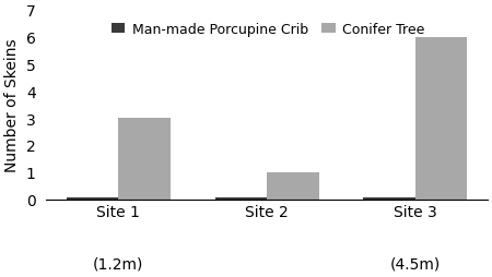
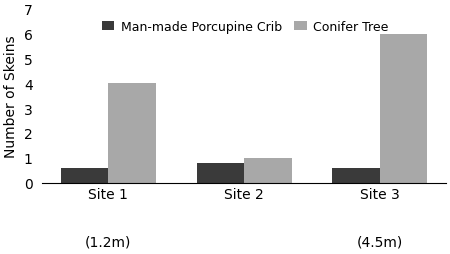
Man-made Porcupine Crib/Site 1: 0.05 -> 0.60
Conifer Tree/Site 1: 3 -> 4
Man-made Porcupine Crib/Site 2: 0.05 -> 0.80
Man-made Porcupine Crib/Site 3: 0.05 -> 0.60
